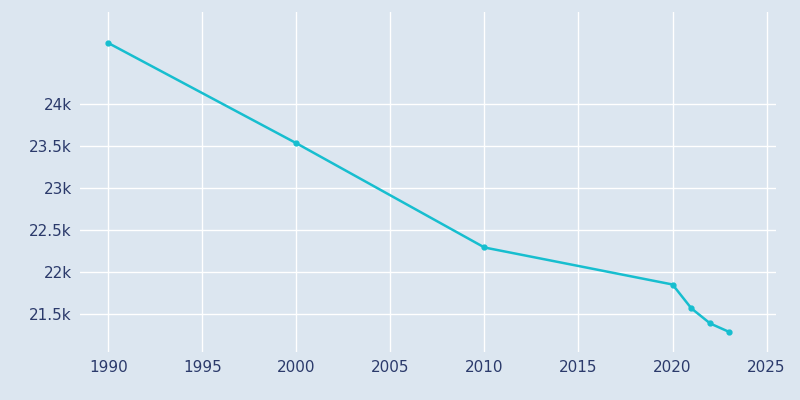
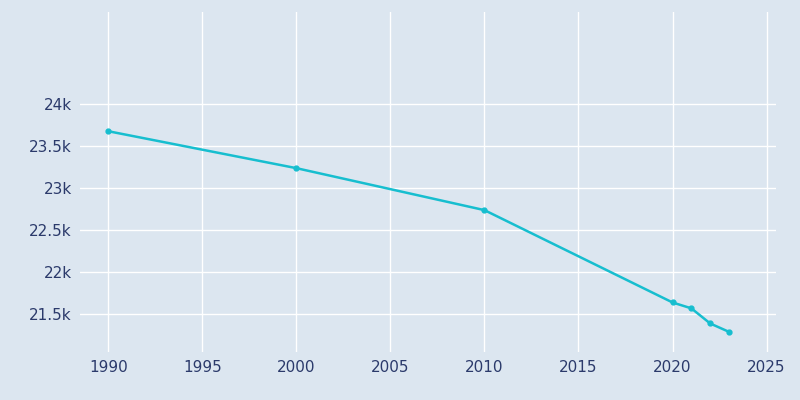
1990: 24.73k -> 23.68k
2000: 23.54k -> 23.24k
2010: 22.30k -> 22.74k
2020: 21.85k -> 21.64k
